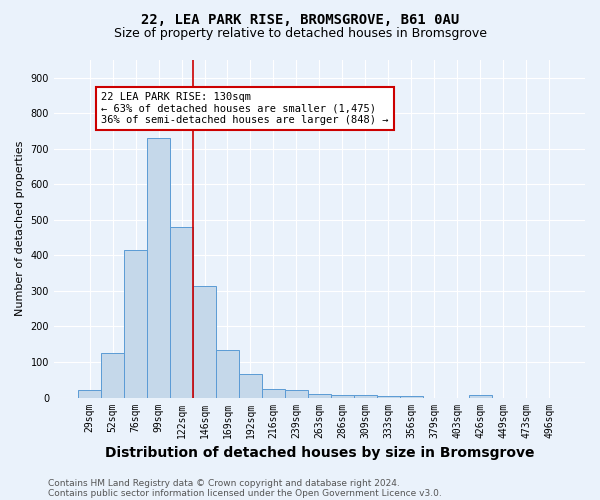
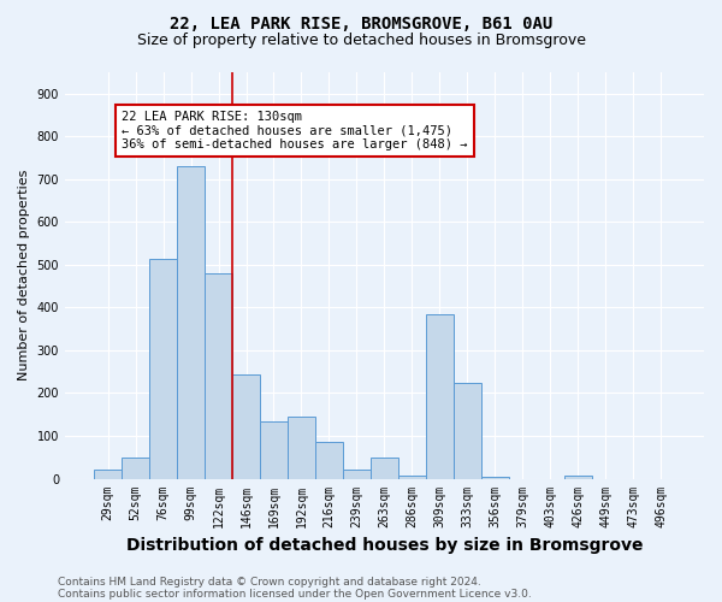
52sqm: 125 -> 50
76sqm: 415 -> 515
146sqm: 315 -> 245
192sqm: 65 -> 145
216sqm: 25 -> 85
263sqm: 10 -> 50
309sqm: 8 -> 385
333sqm: 5 -> 225
